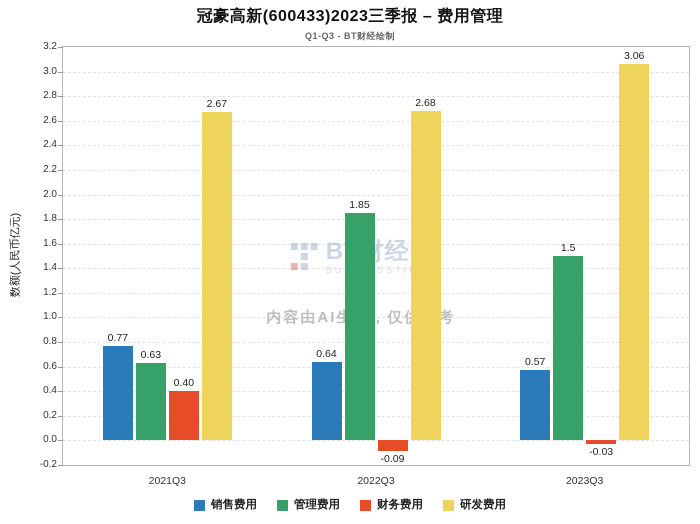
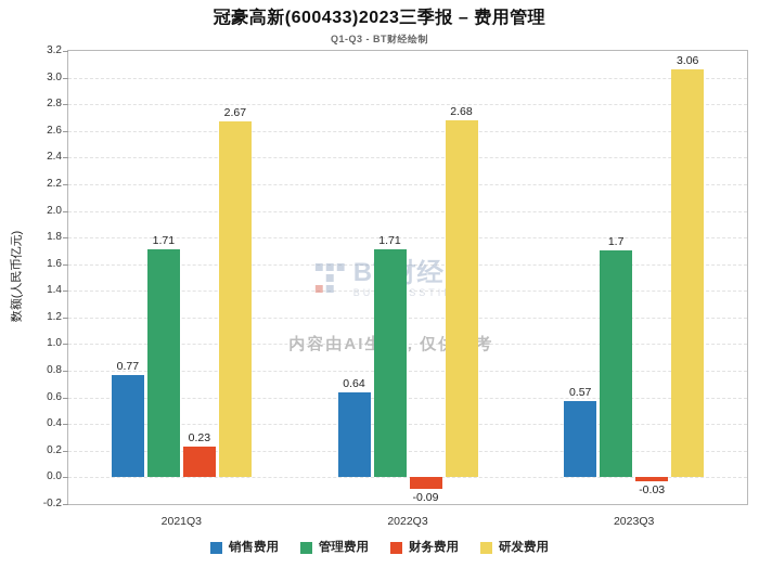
管理费用/2021Q3: 0.63 -> 1.71
财务费用/2021Q3: 0.40 -> 0.23
管理费用/2022Q3: 1.85 -> 1.71
管理费用/2023Q3: 1.5 -> 1.7
